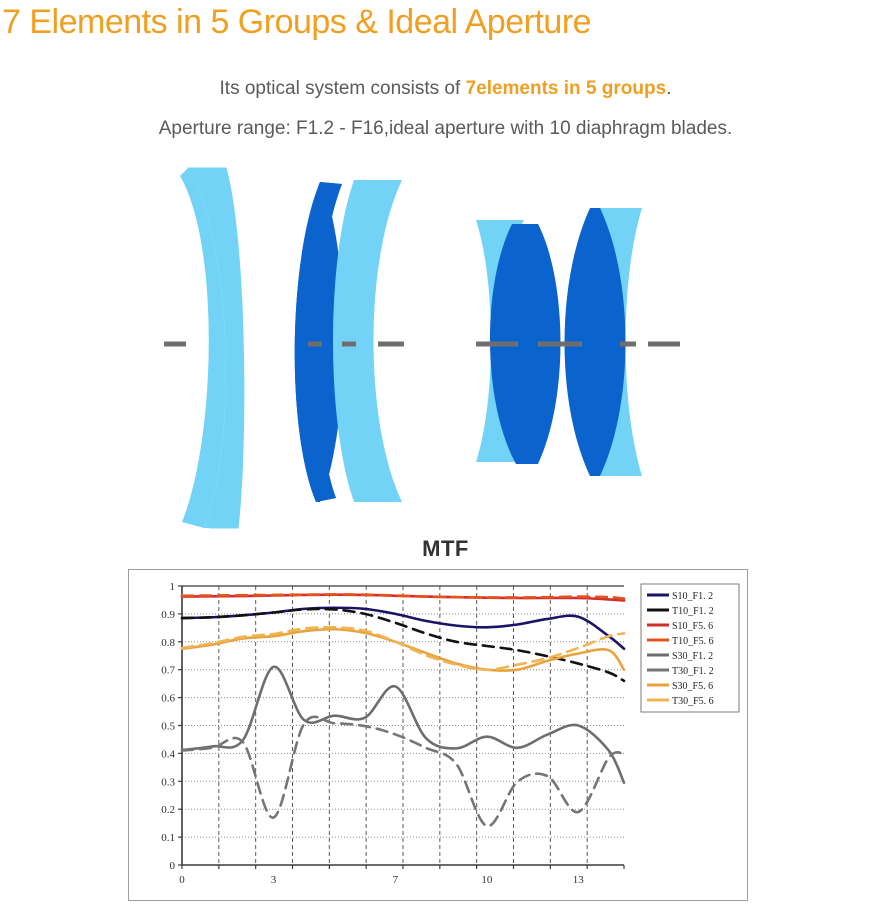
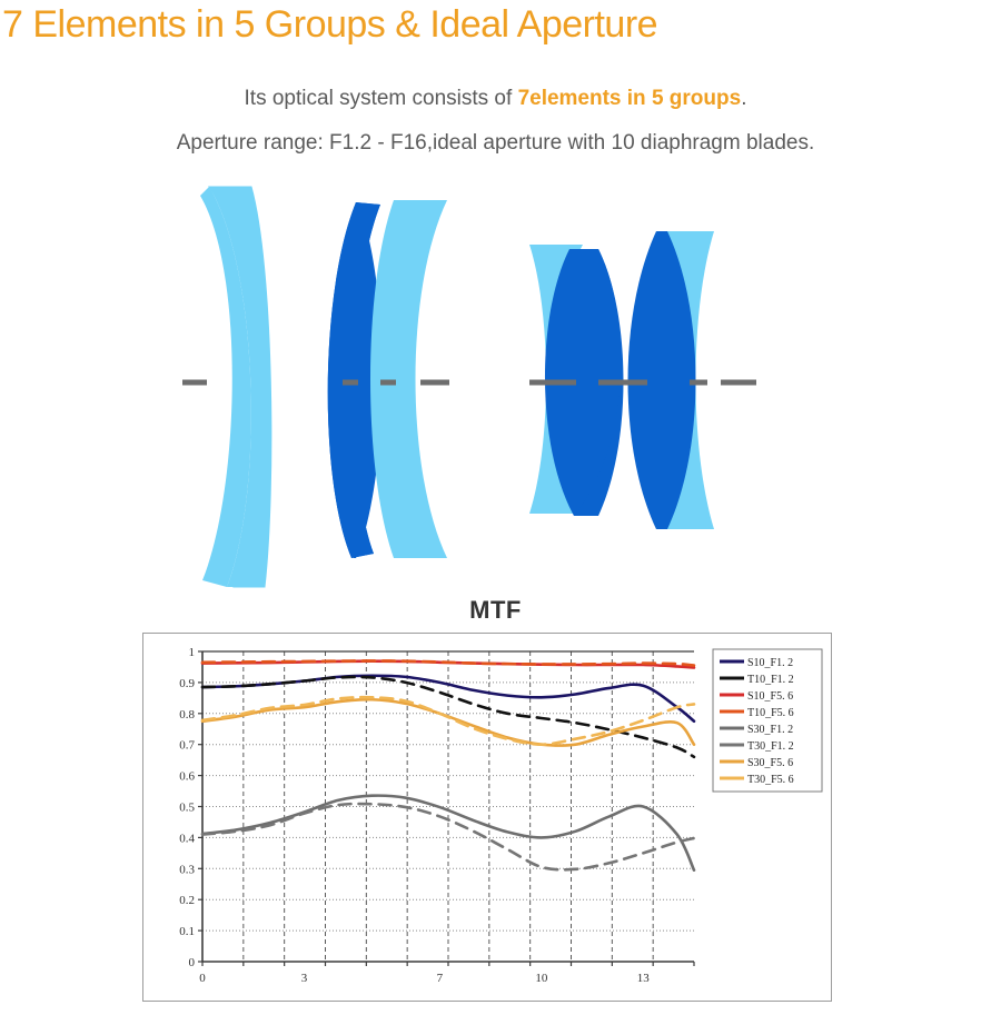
S30_F1. 2/3: 0.71 -> 0.48
T30_F1. 2/3: 0.17 -> 0.48
S30_F1. 2/7: 0.64 -> 0.50
S30_F1. 2/10: 0.46 -> 0.40
T30_F1. 2/10: 0.14 -> 0.30
T30_F1. 2/13: 0.19 -> 0.35
